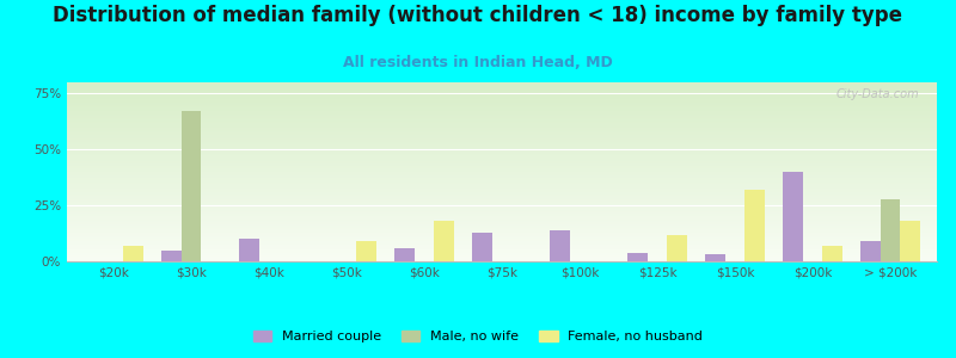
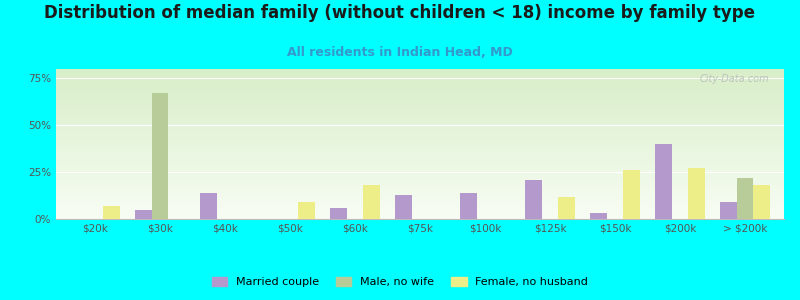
Married couple/$40k: 10% -> 14%
Married couple/$125k: 4% -> 21%
Female, no husband/$150k: 32% -> 26%
Female, no husband/$200k: 7% -> 27%
Male, no wife/> $200k: 28% -> 22%
